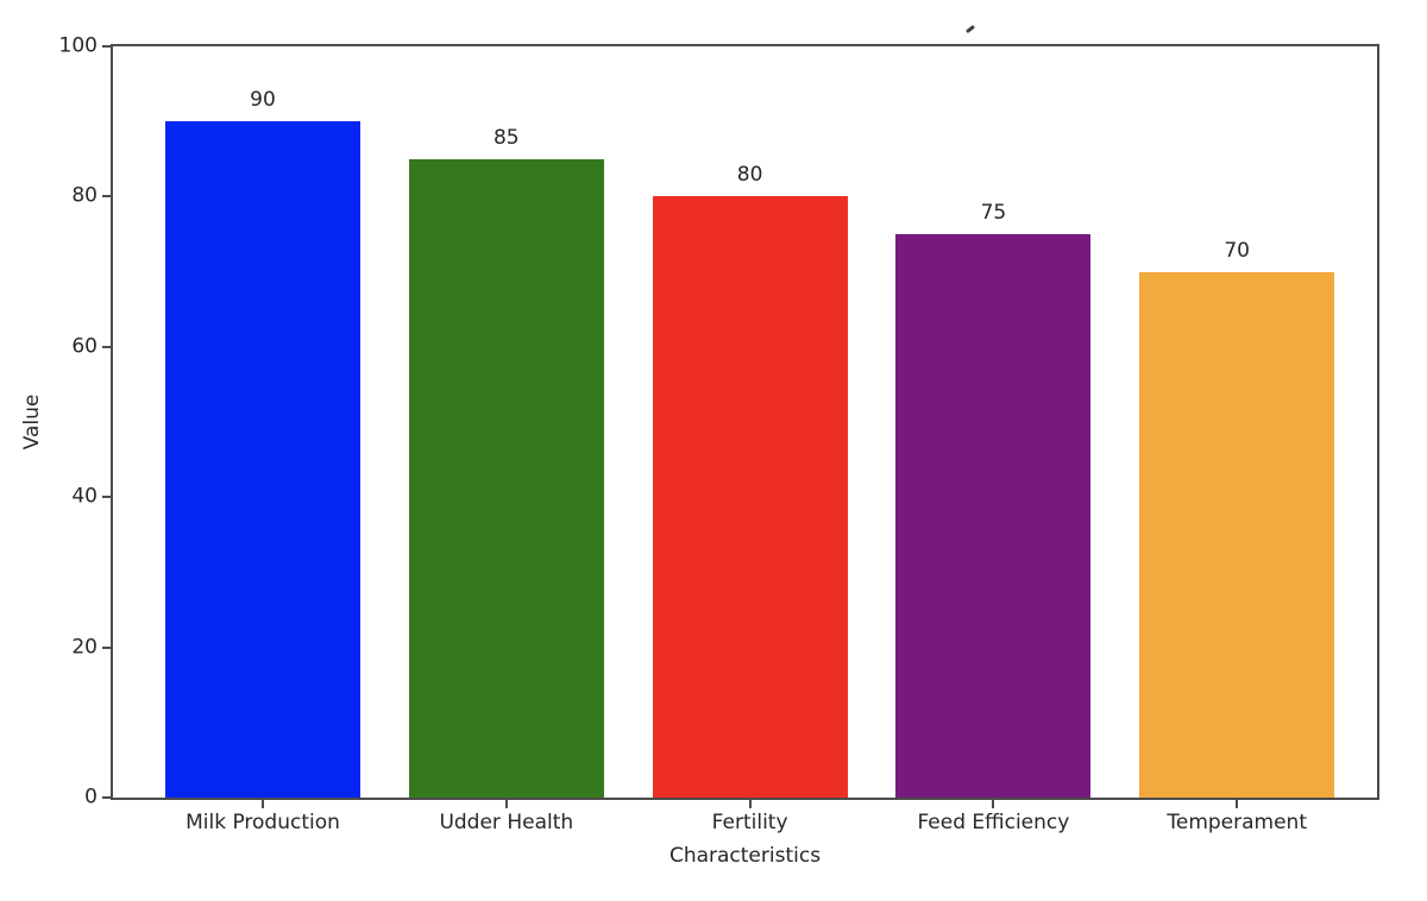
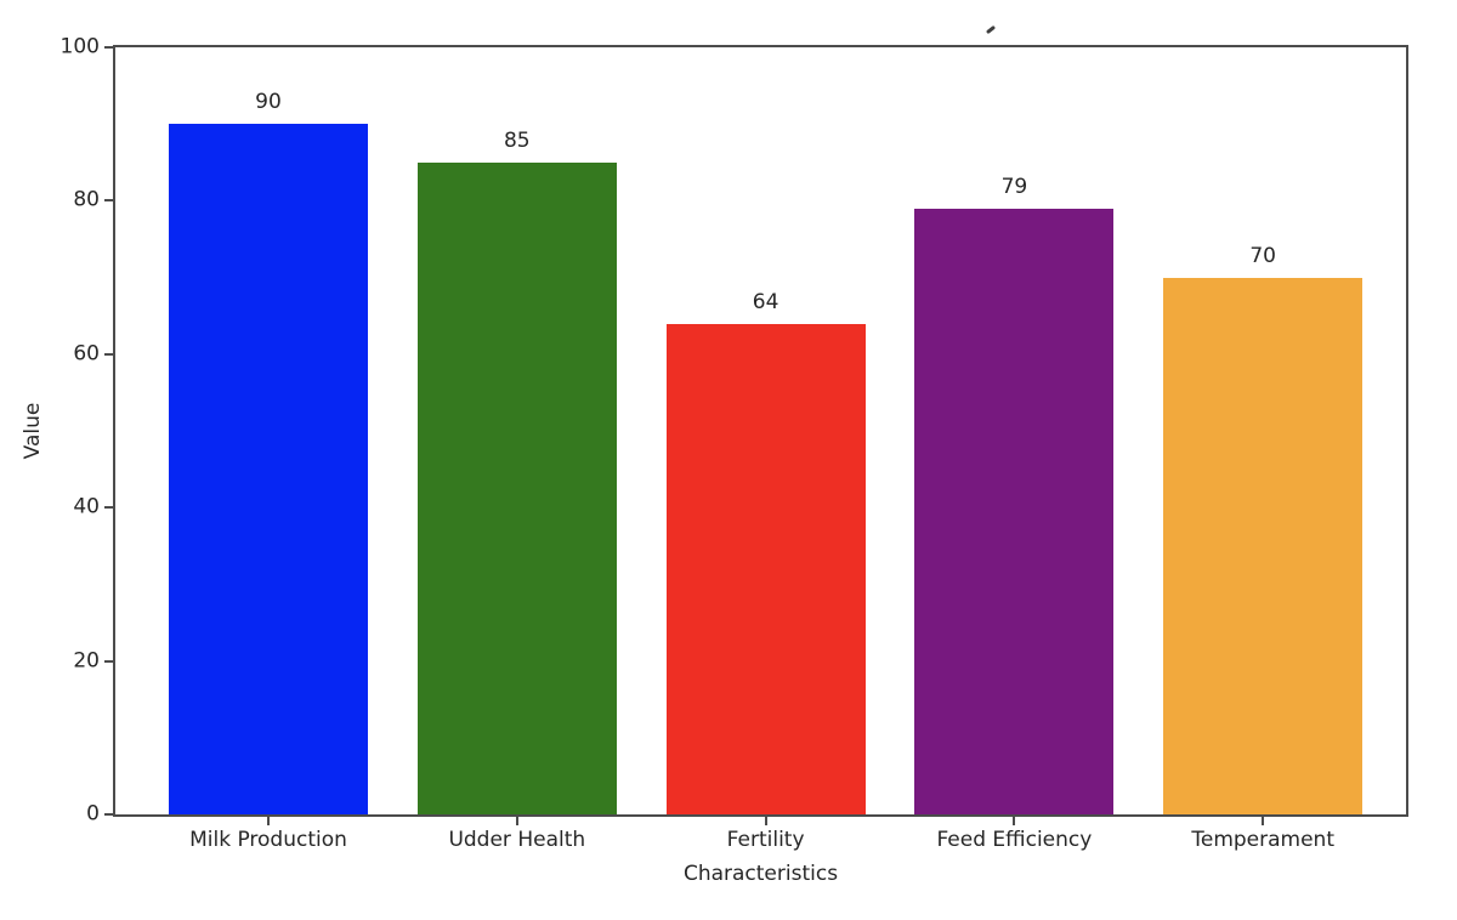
Fertility: 80 -> 64
Feed Efficiency: 75 -> 79
